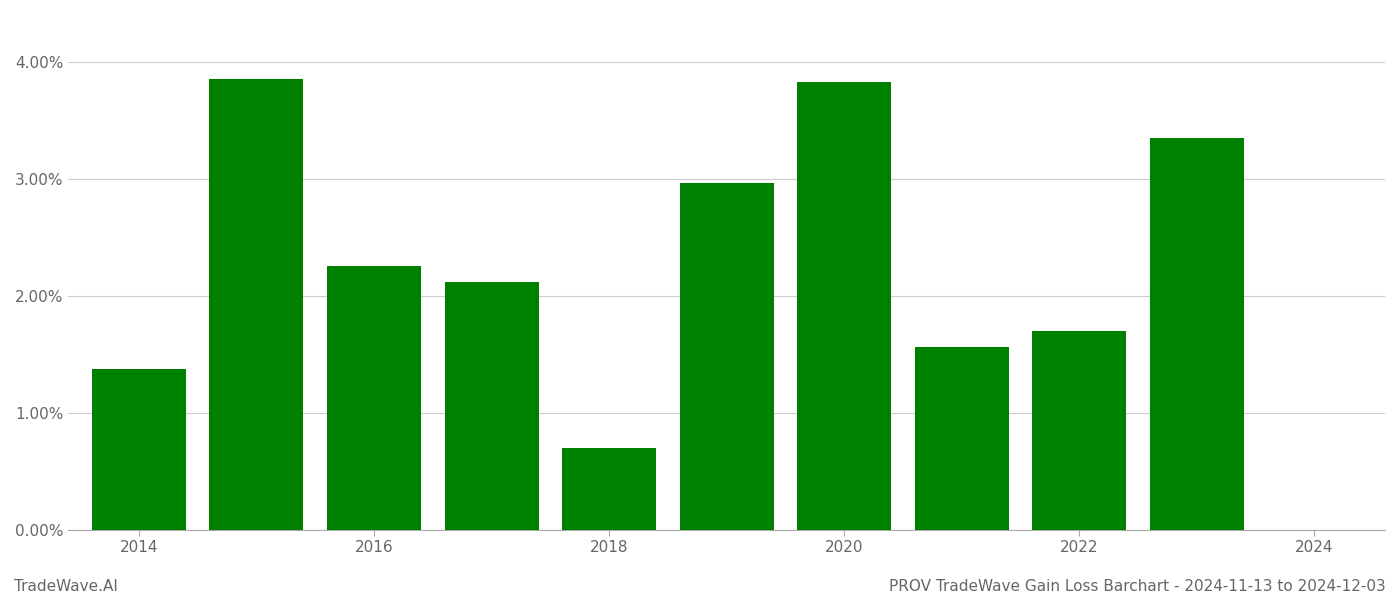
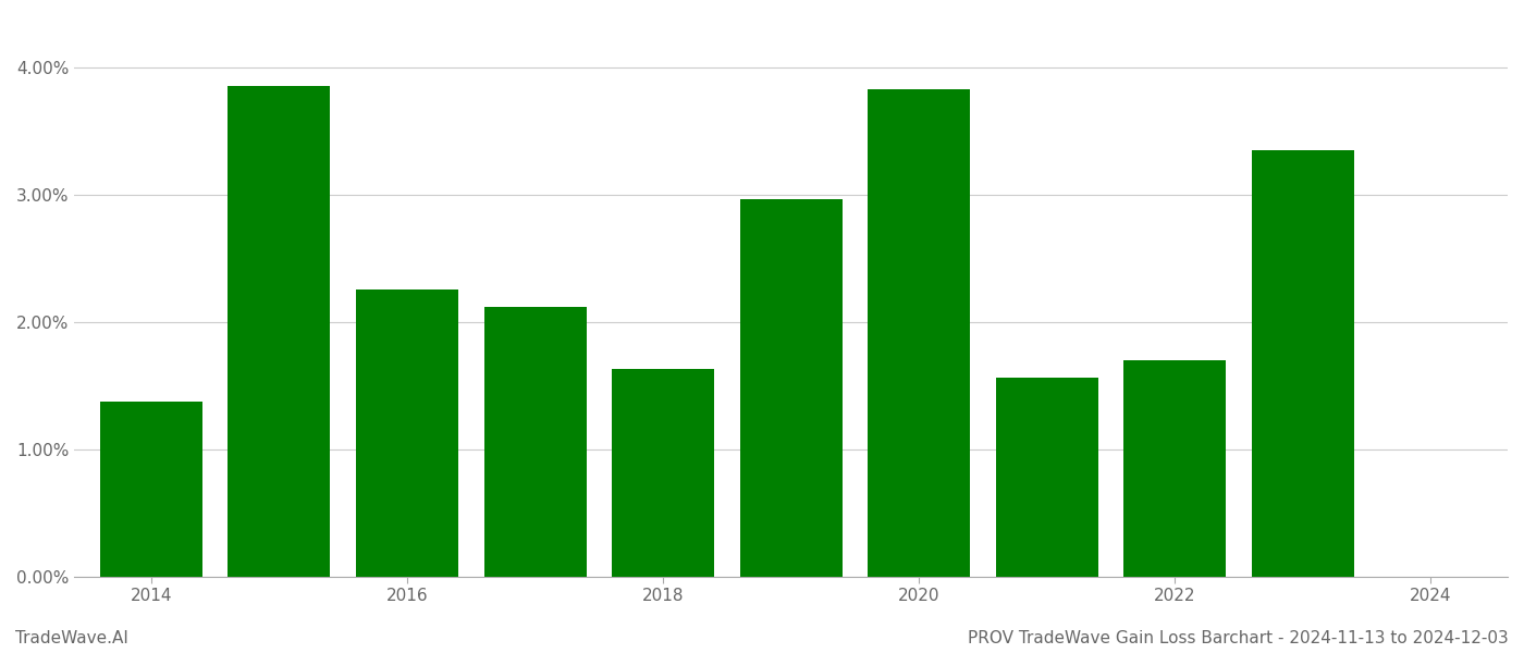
2018: 0.70% -> 1.63%
